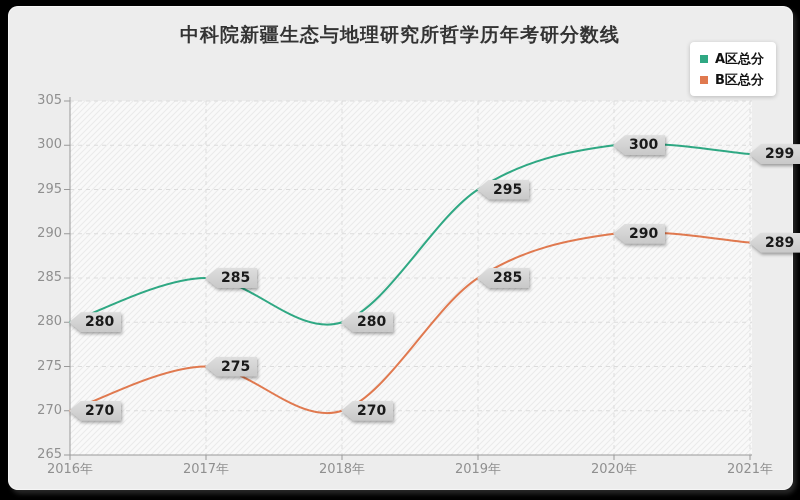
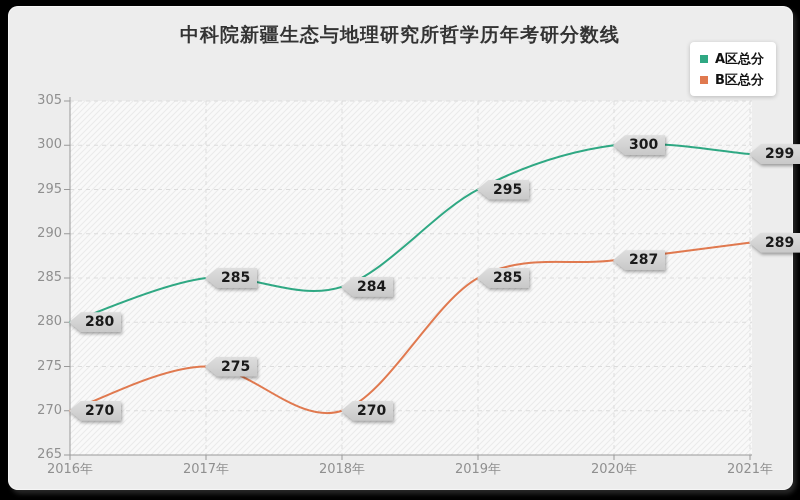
A区总分/2018年: 280 -> 284
B区总分/2020年: 290 -> 287
